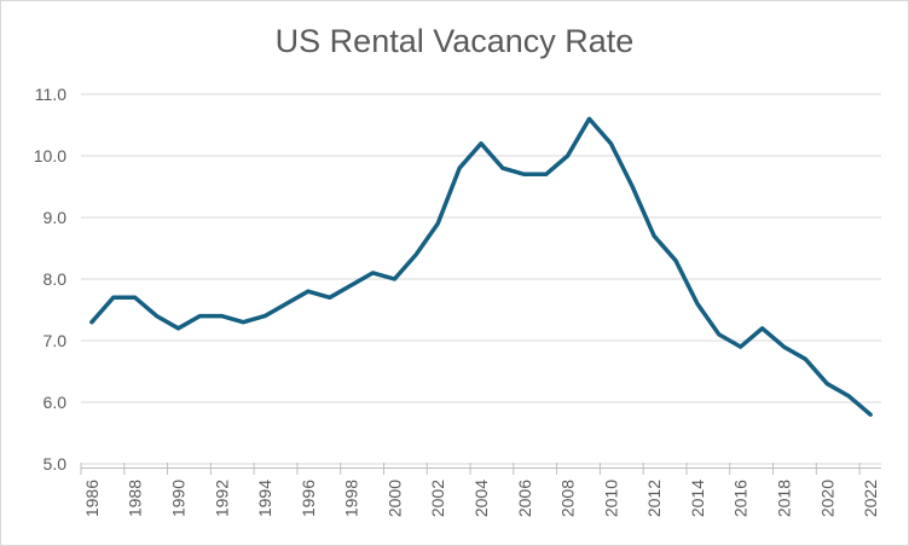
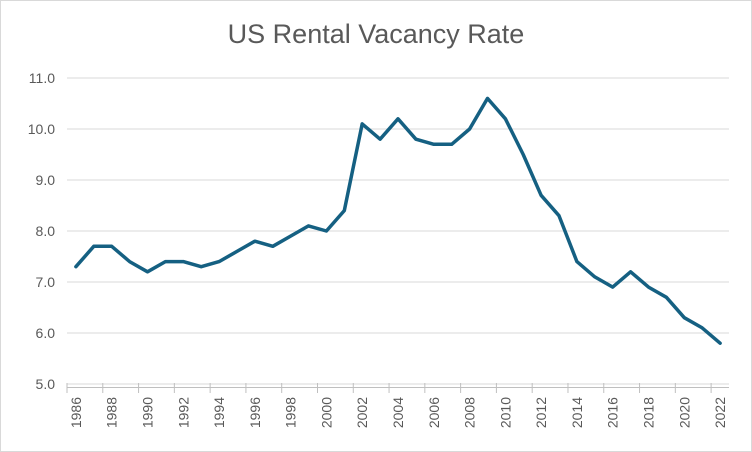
2002: 8.9 -> 10.1
2014: 7.6 -> 7.4
